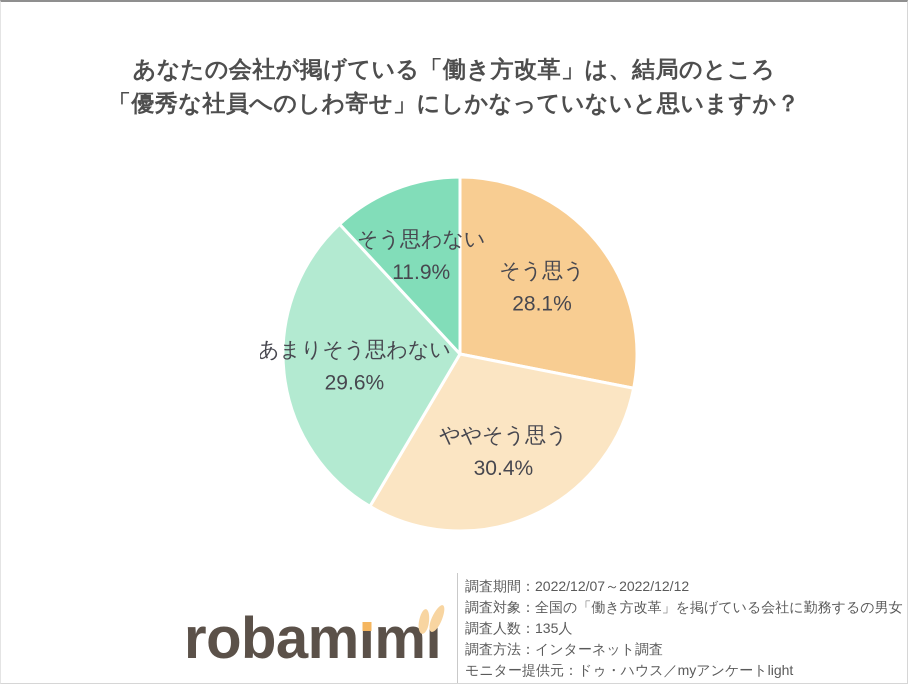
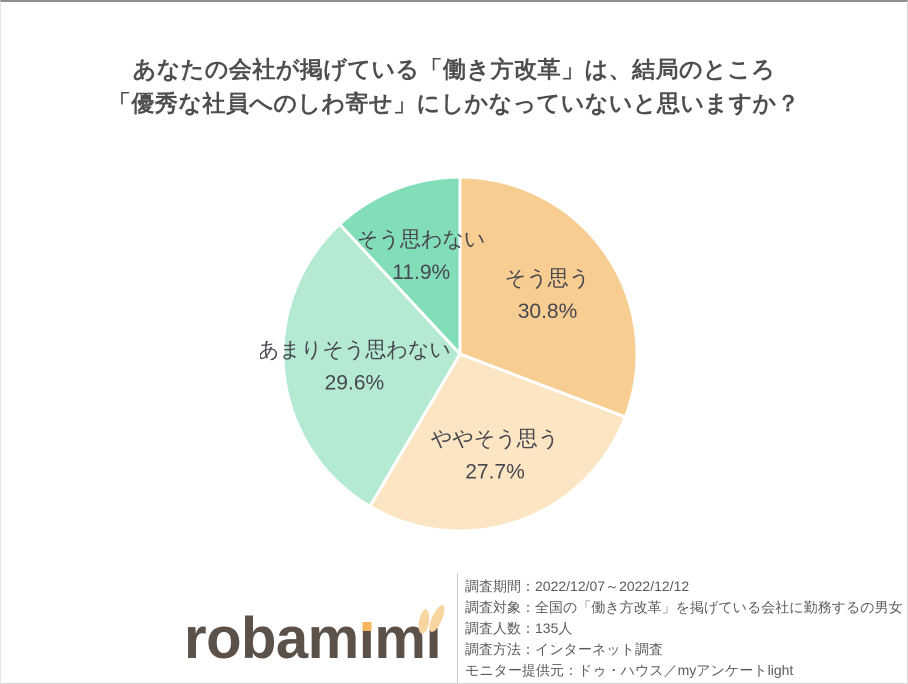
そう思う: 28.1% -> 30.8%
ややそう思う: 30.4% -> 27.7%
